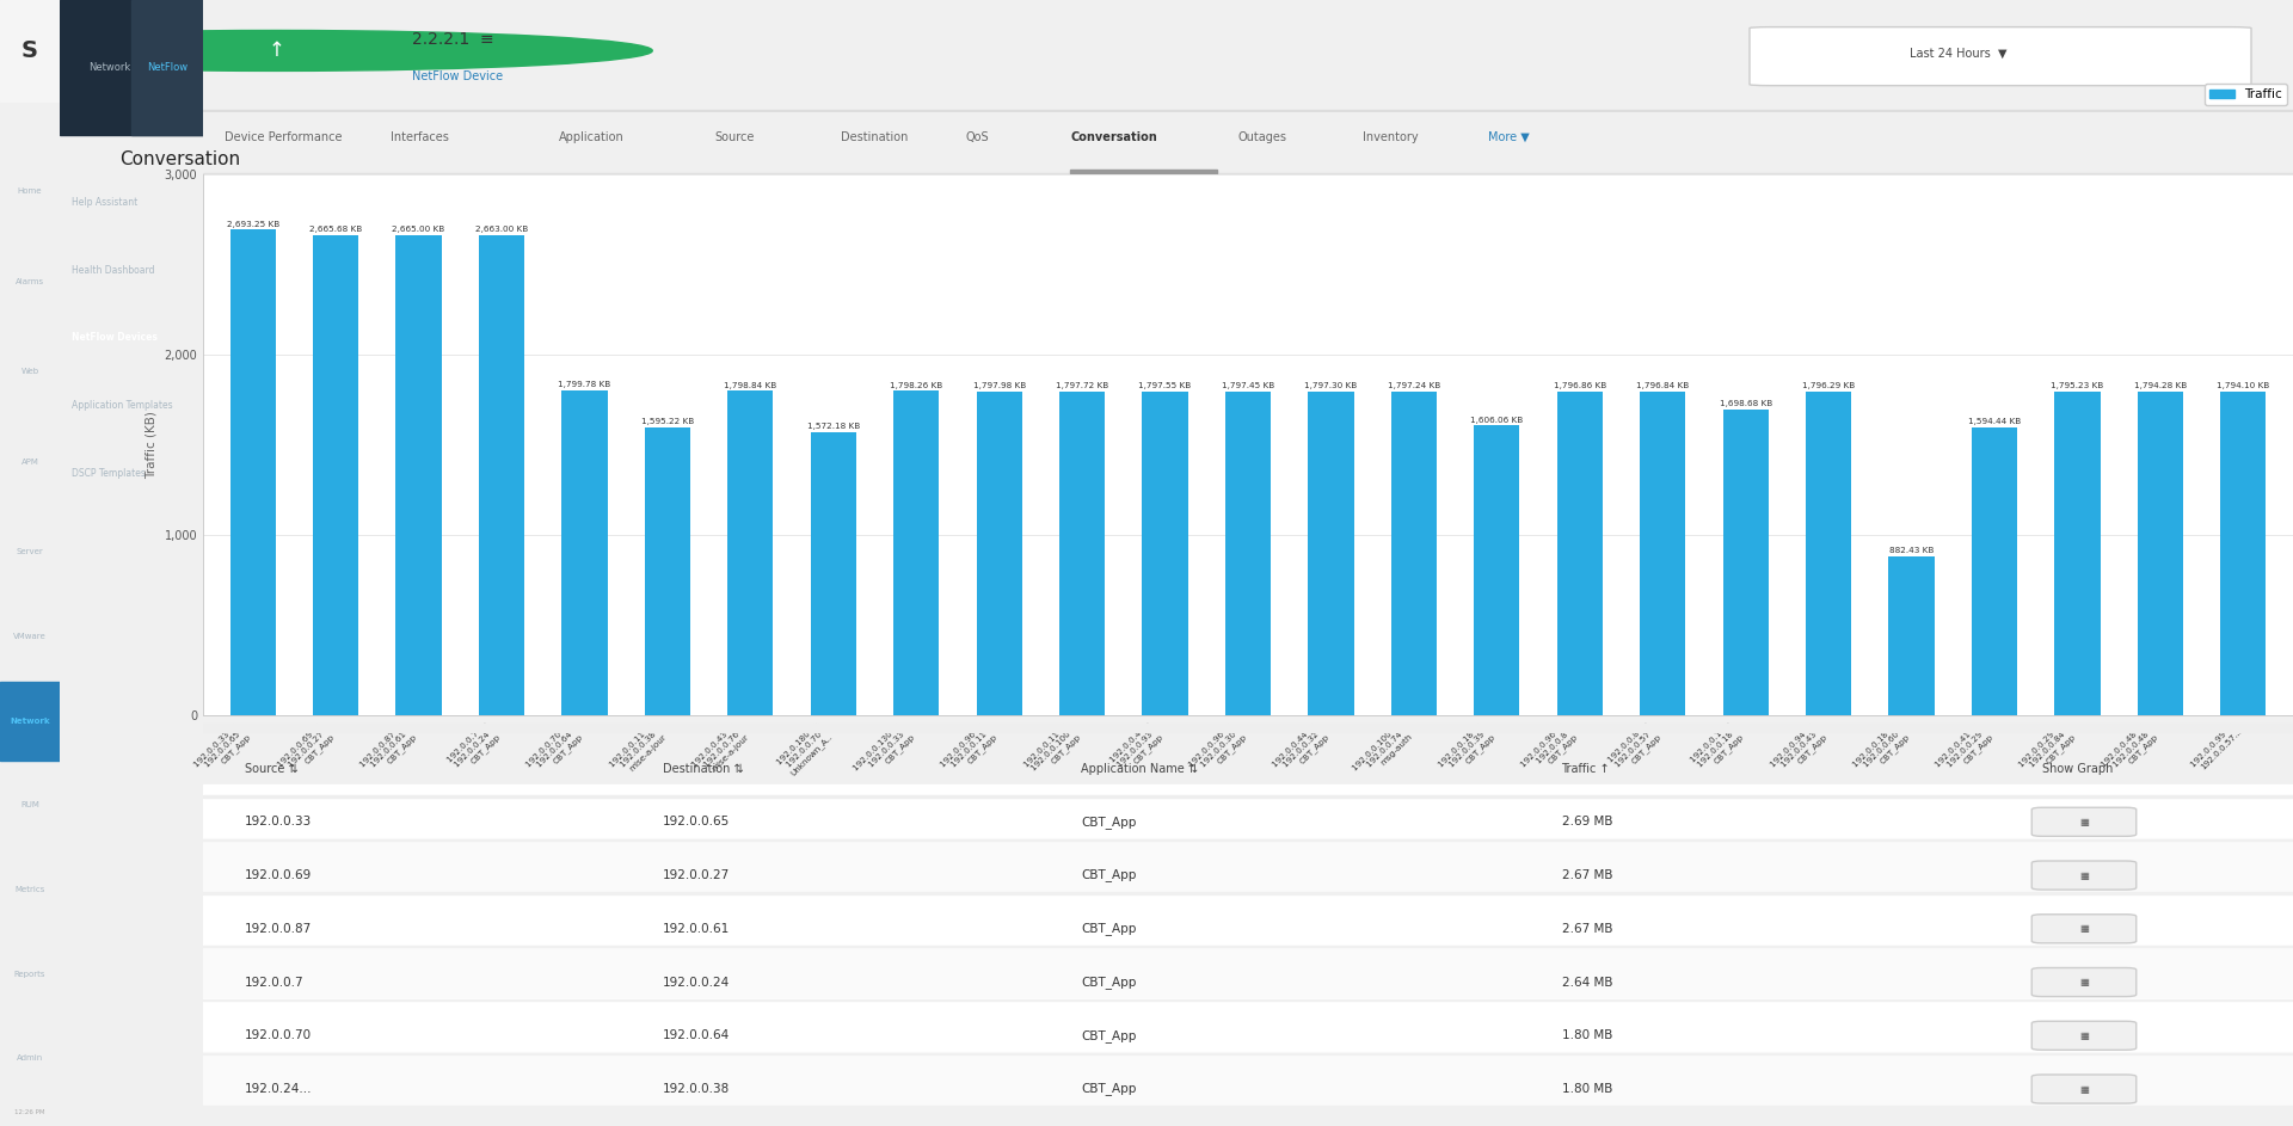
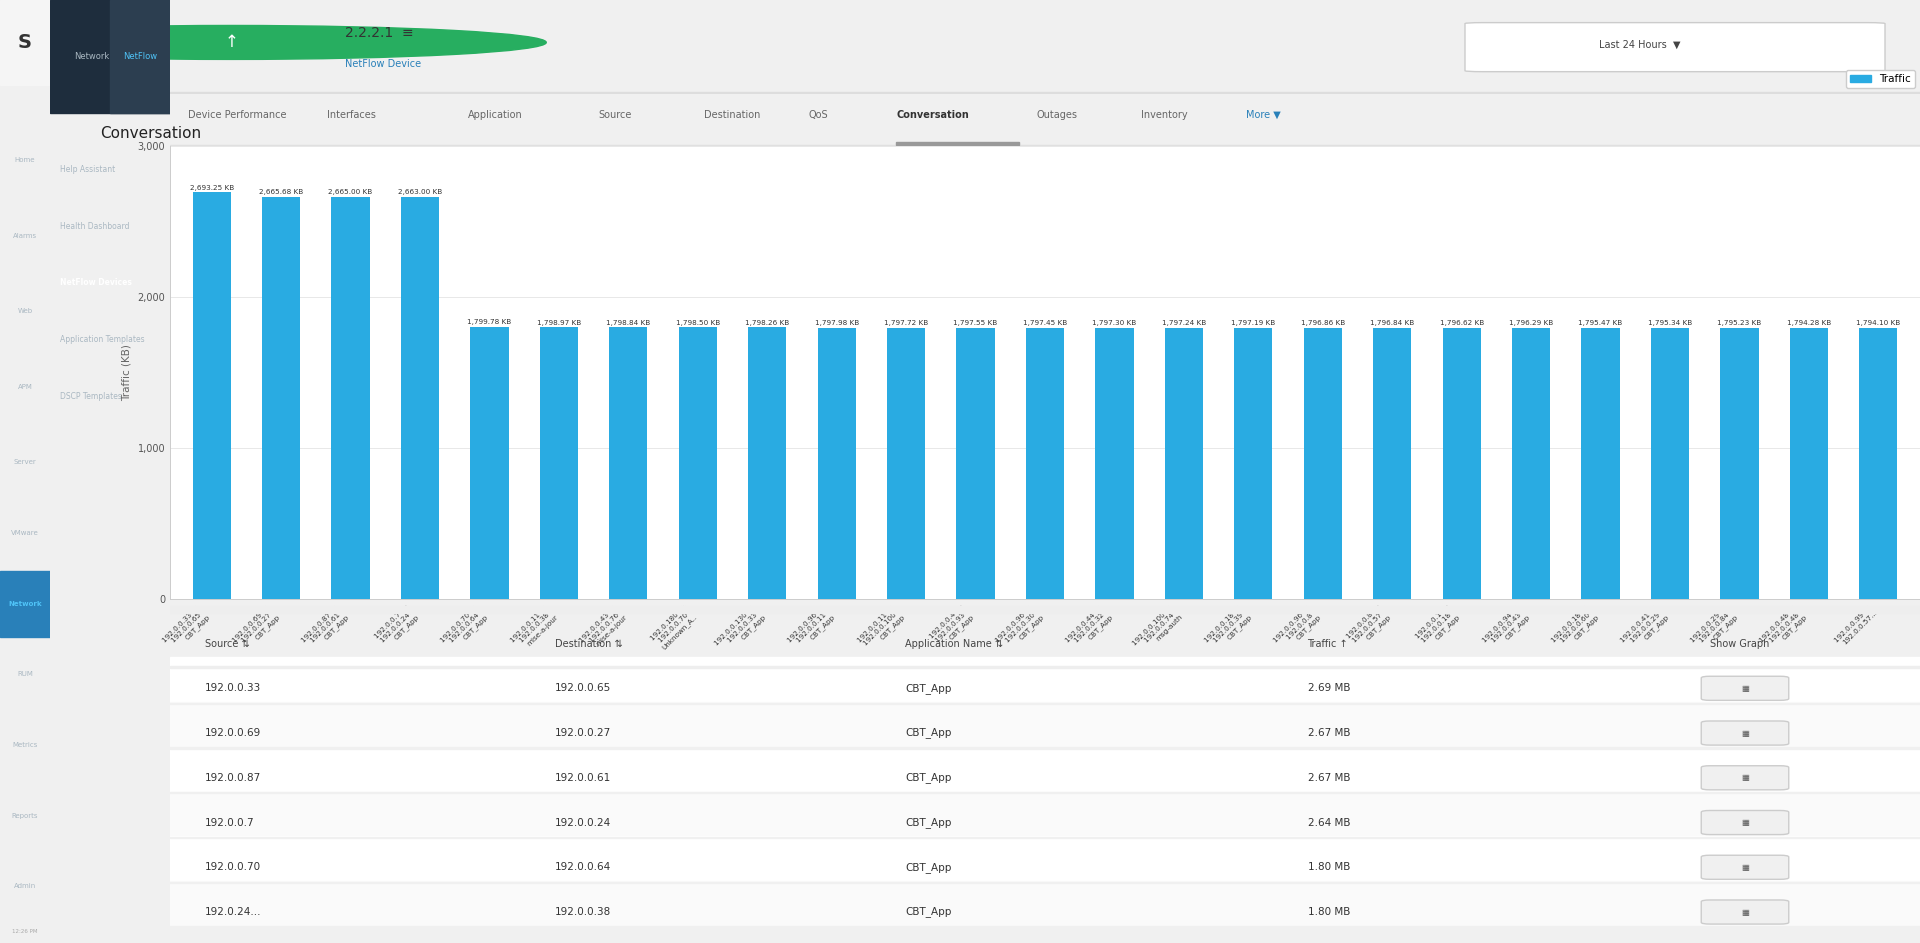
192.0.0.11 -> 192.0.0.38 : mise-a-jour: 1,595.22 -> 1,798.97
192.0.180 -> 192.0.0.70 : Unknown_A..: 1,572.18 -> 1,798.50
192.0.0.18 -> 192.0.0.39 : CBT_App: 1,606.06 -> 1,797.19
192.0.0.1 -> 192.0.0.18 : CBT_App: 1,698.68 -> 1,796.62
192.0.0.18 -> 192.0.0.60 : CBT_App: 882.43 -> 1,795.47
192.0.0.41 -> 192.0.0.29 : CBT_App: 1,594.44 -> 1,795.34
